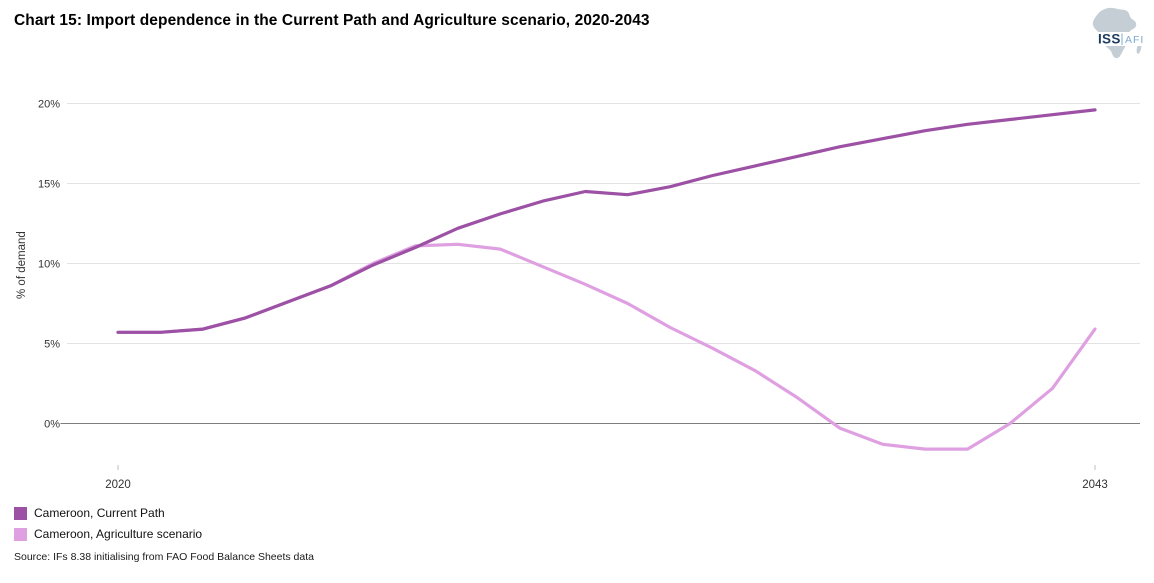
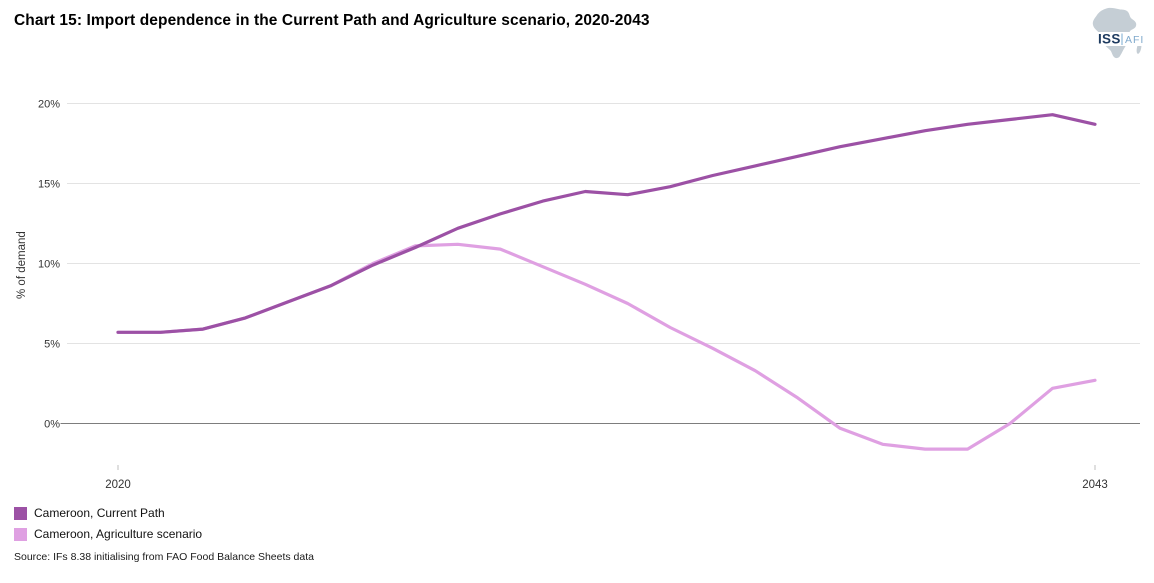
Cameroon, Current Path/2043: 19.6% -> 18.7%
Cameroon, Agriculture scenario/2043: 5.9% -> 2.7%
